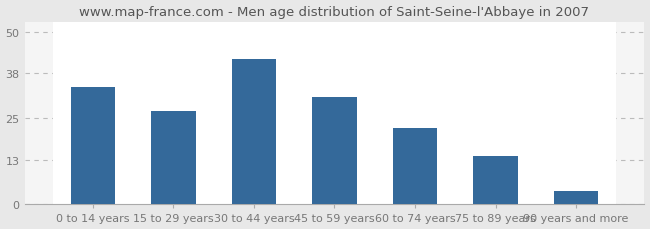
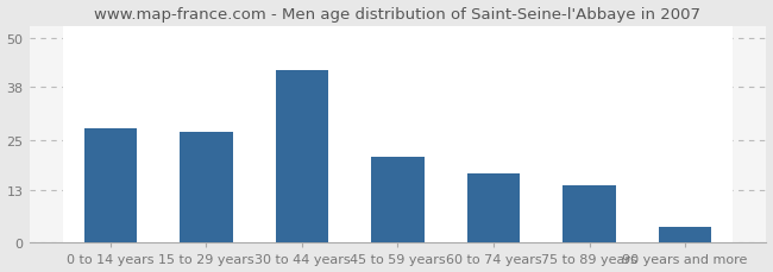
0 to 14 years: 34 -> 28
45 to 59 years: 31 -> 21
60 to 74 years: 22 -> 17
